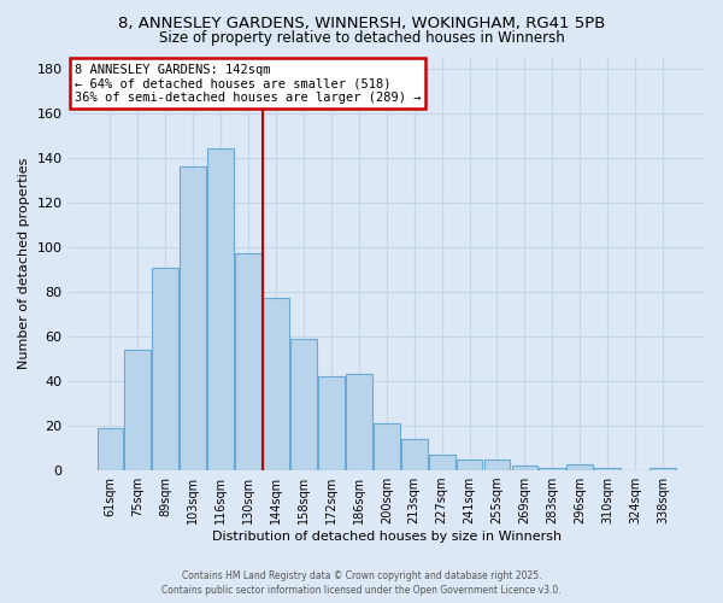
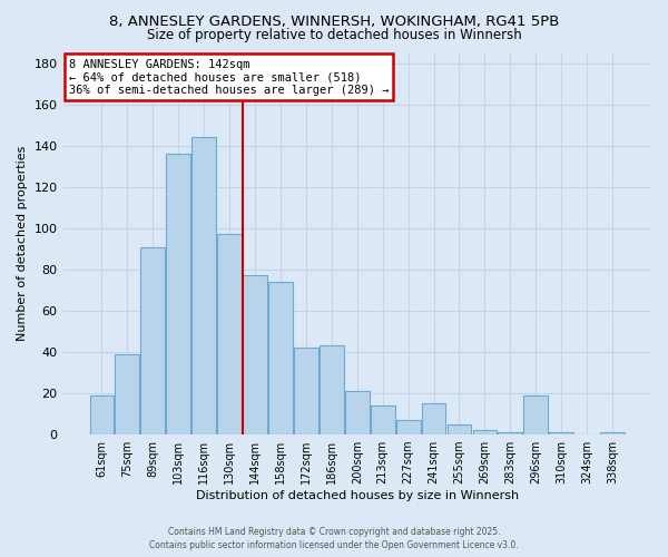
75sqm: 54 -> 39
158sqm: 59 -> 74
241sqm: 5 -> 15
296sqm: 3 -> 19
